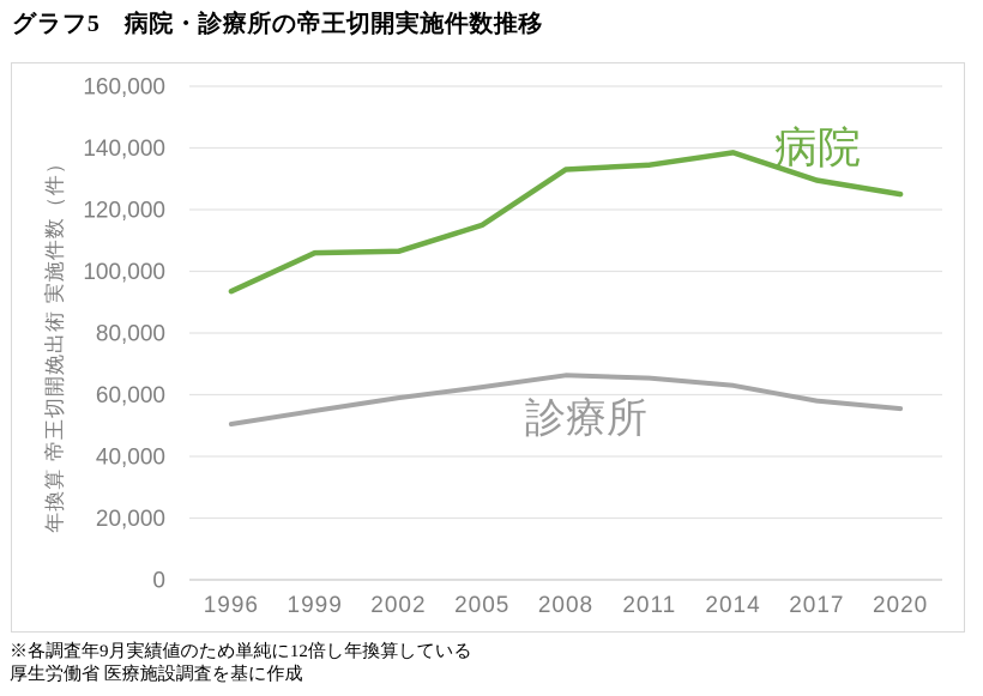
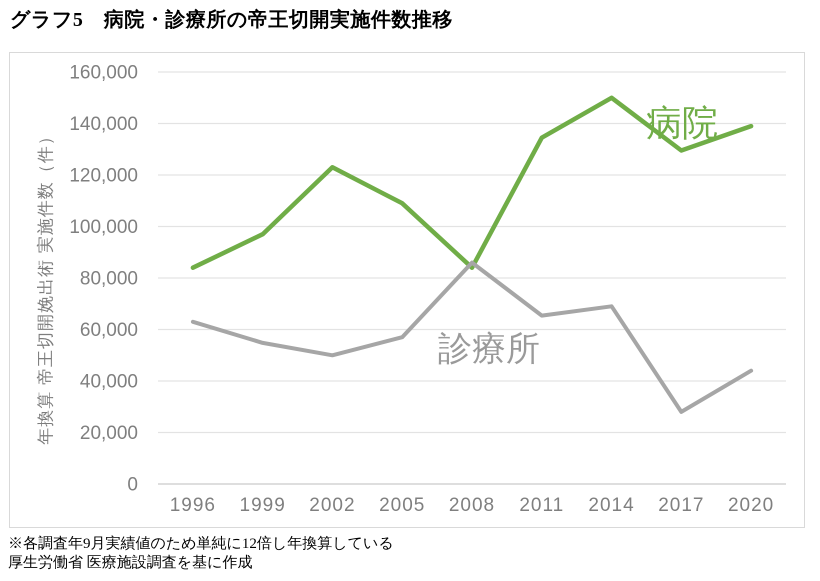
病院/1996: 94000 -> 84000
診療所/1996: 50000 -> 63000
病院/1999: 106000 -> 97000
病院/2002: 106000 -> 123000
診療所/2002: 59000 -> 50000
病院/2005: 115000 -> 109000
診療所/2005: 62000 -> 57000
病院/2008: 133000 -> 84000
診療所/2008: 66000 -> 86000
病院/2014: 138000 -> 150000
診療所/2014: 63000 -> 69000
診療所/2017: 58000 -> 28000
病院/2020: 125000 -> 139000
診療所/2020: 56000 -> 44000
